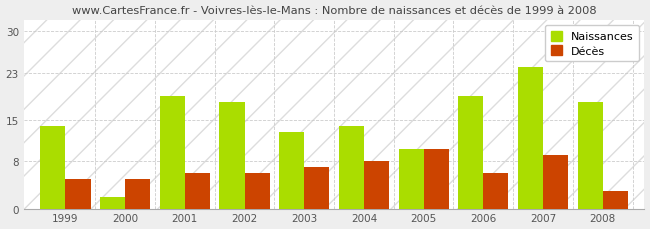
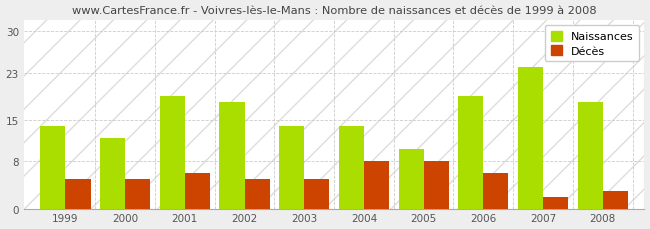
Naissances/2000: 2 -> 12
Décès/2002: 6 -> 5
Naissances/2003: 13 -> 14
Décès/2003: 7 -> 5
Décès/2005: 10 -> 8
Décès/2007: 9 -> 2
